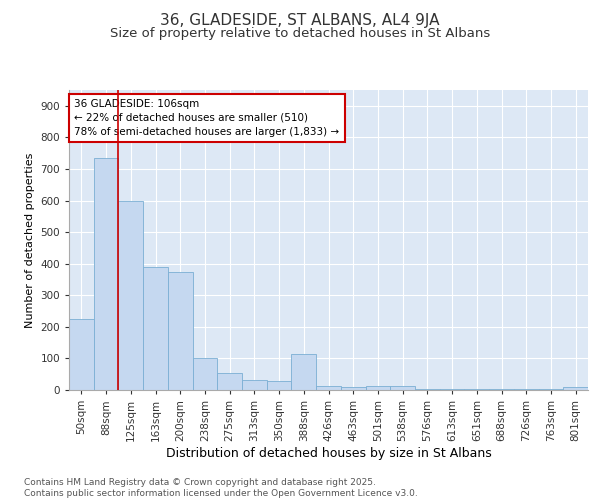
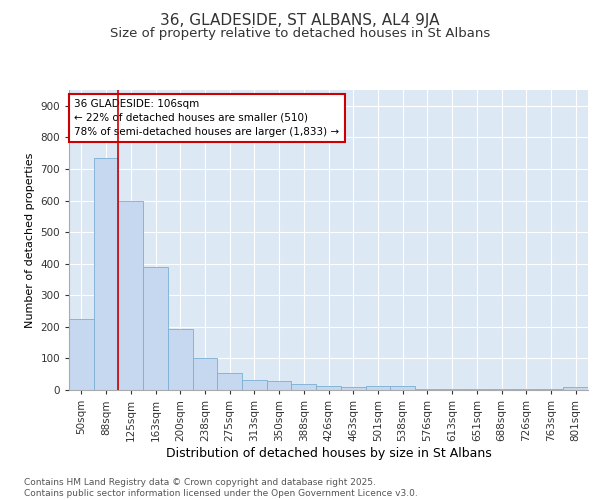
200sqm: 375 -> 193
388sqm: 115 -> 18
